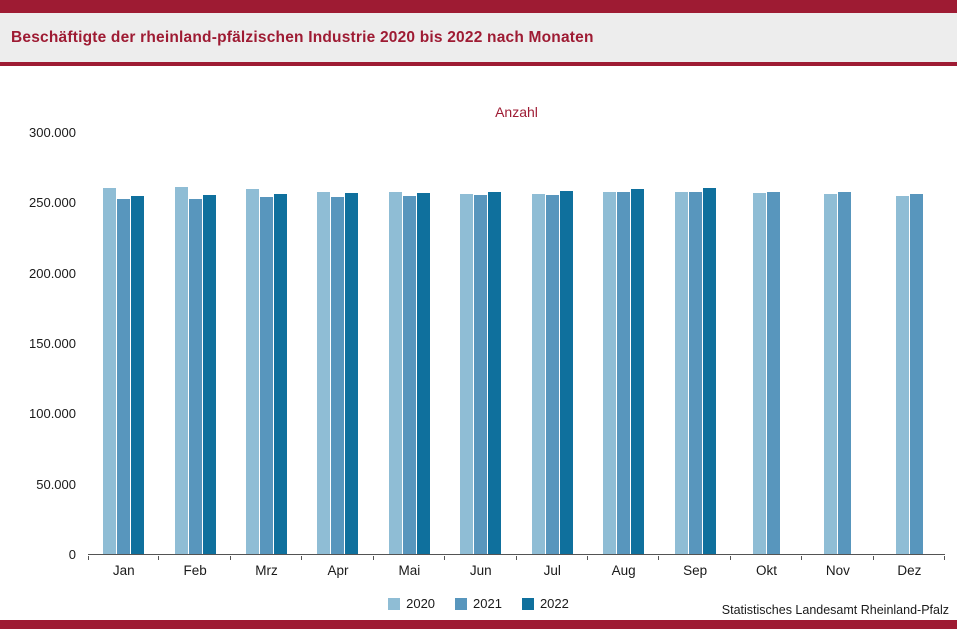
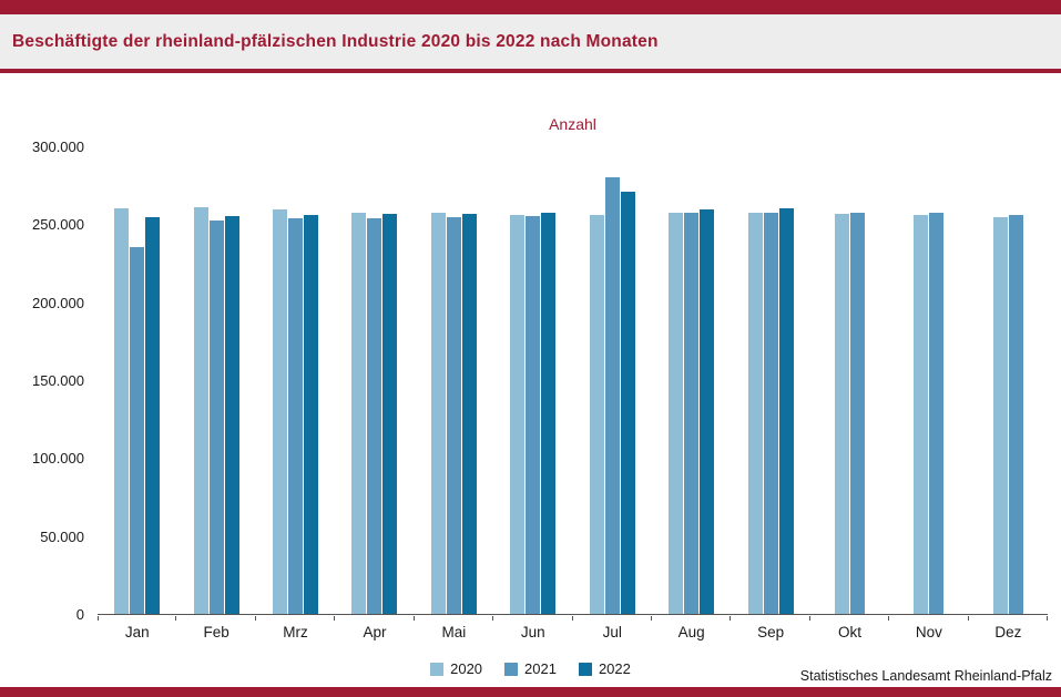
2021/Jan: 252000 -> 235000
2021/Jul: 256000 -> 280000
2022/Jul: 258000 -> 271000
